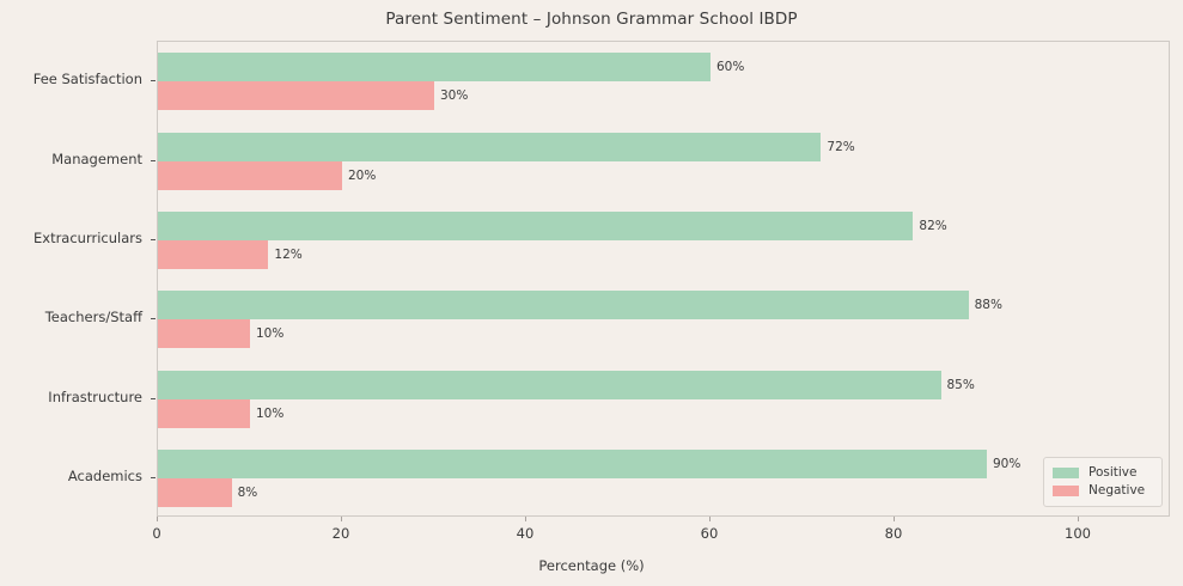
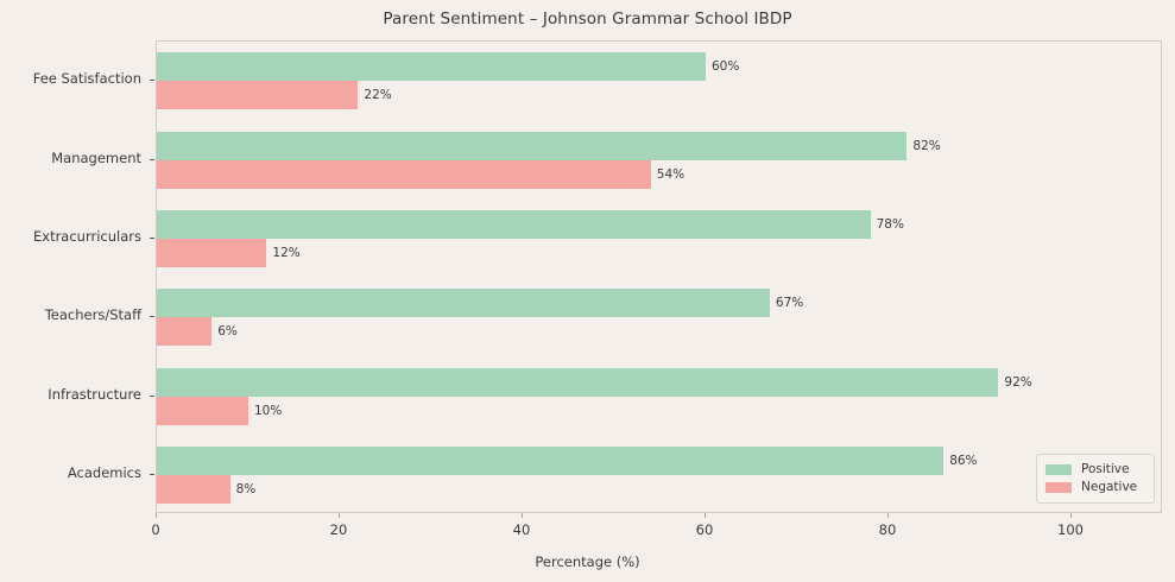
Positive/Academics: 90% -> 86%
Positive/Infrastructure: 85% -> 92%
Positive/Teachers/Staff: 88% -> 67%
Negative/Teachers/Staff: 10% -> 6%
Positive/Extracurriculars: 82% -> 78%
Positive/Management: 72% -> 82%
Negative/Management: 20% -> 54%
Negative/Fee Satisfaction: 30% -> 22%
